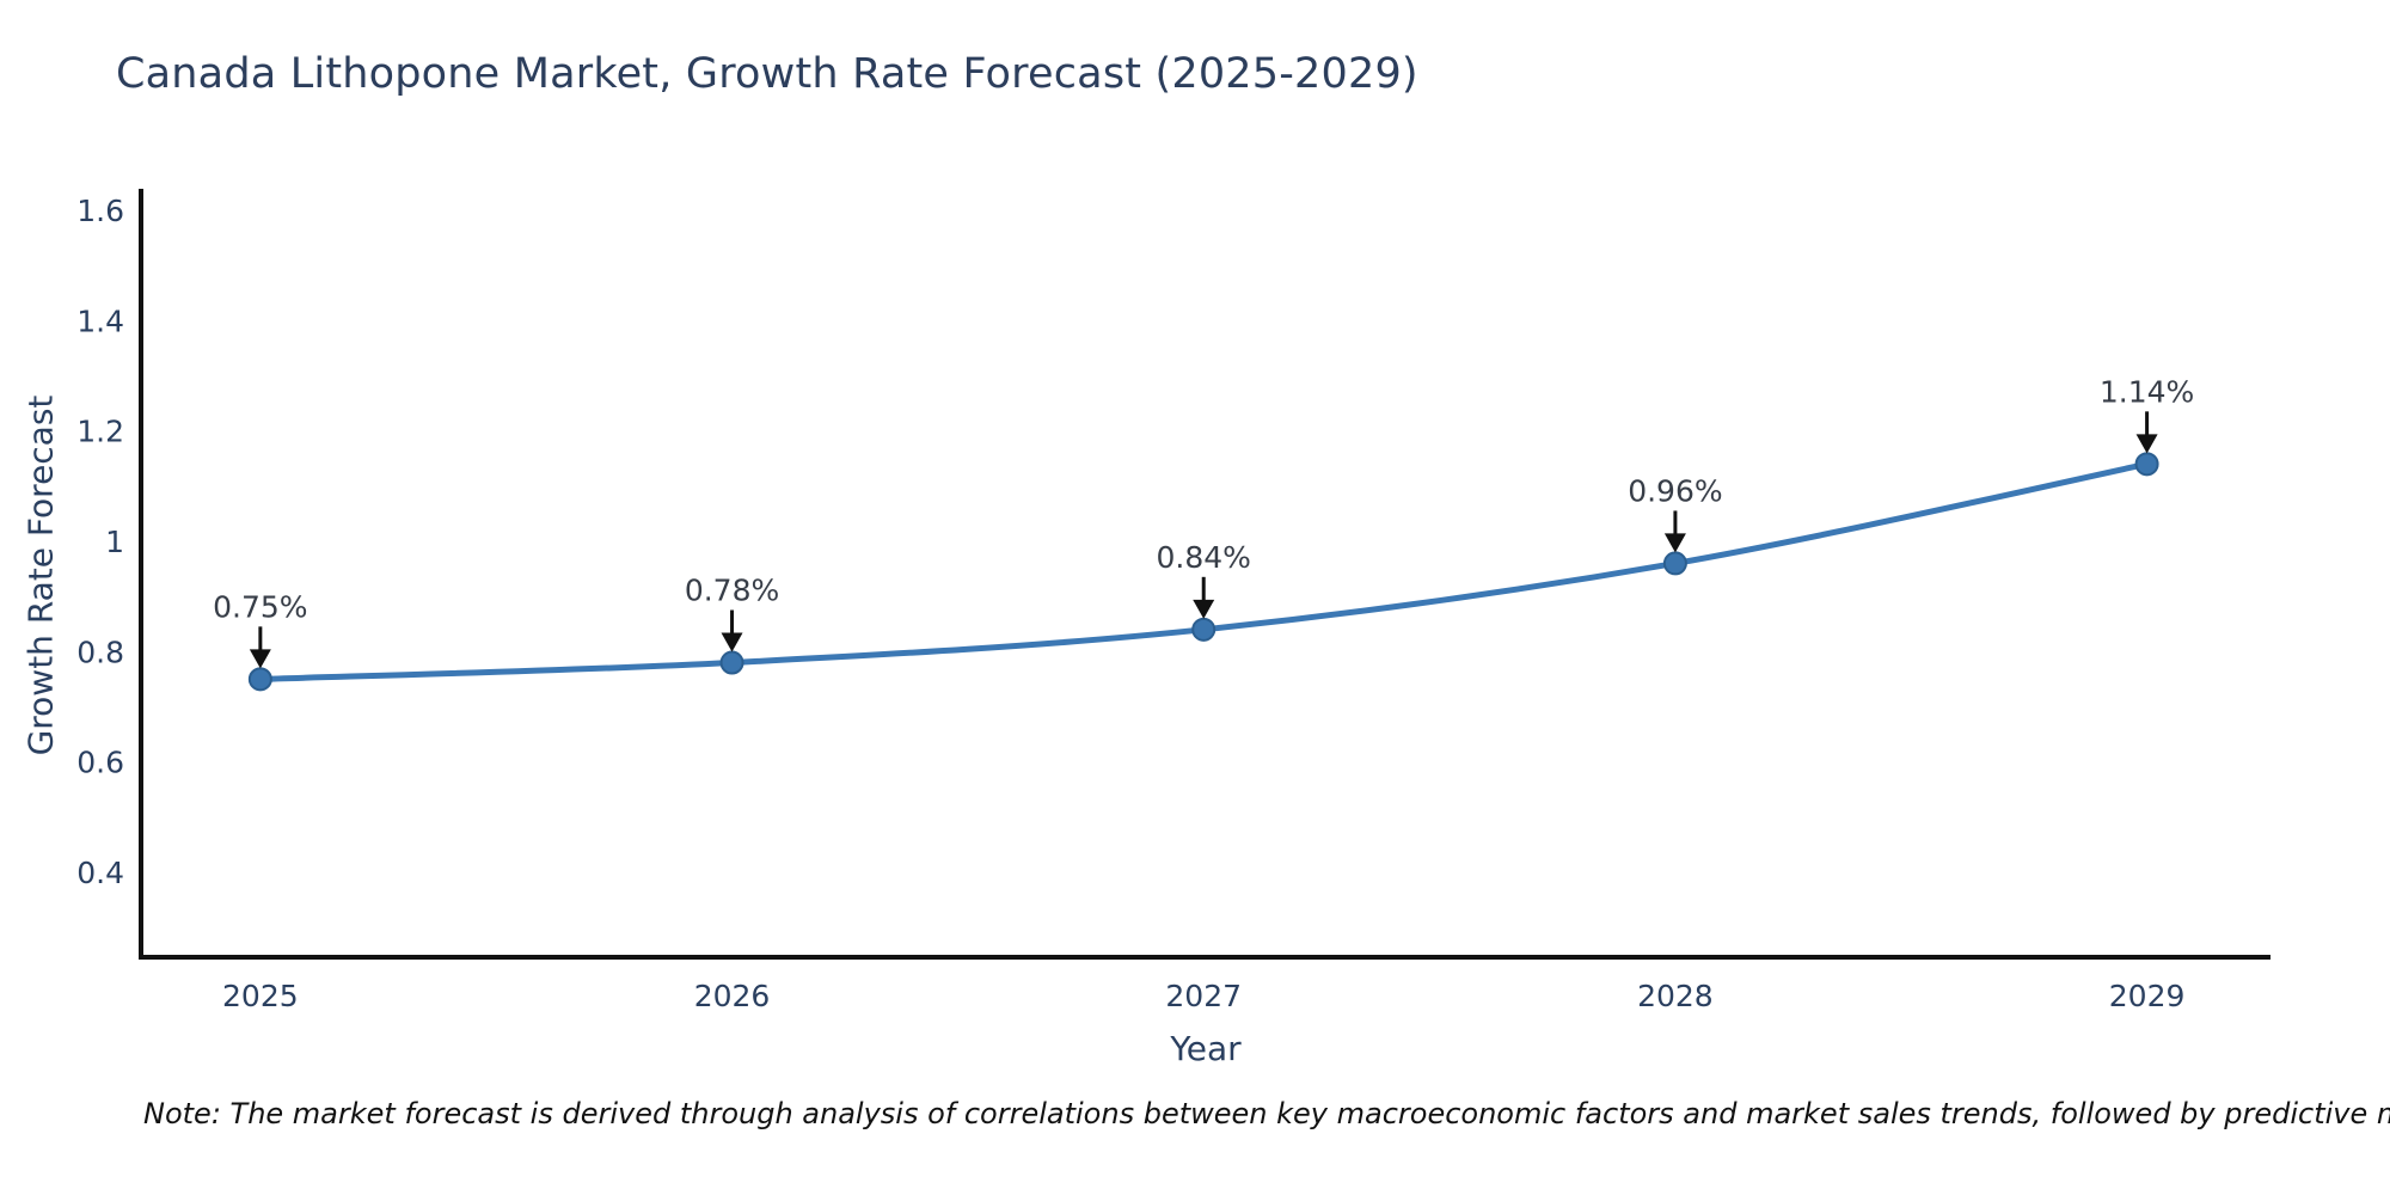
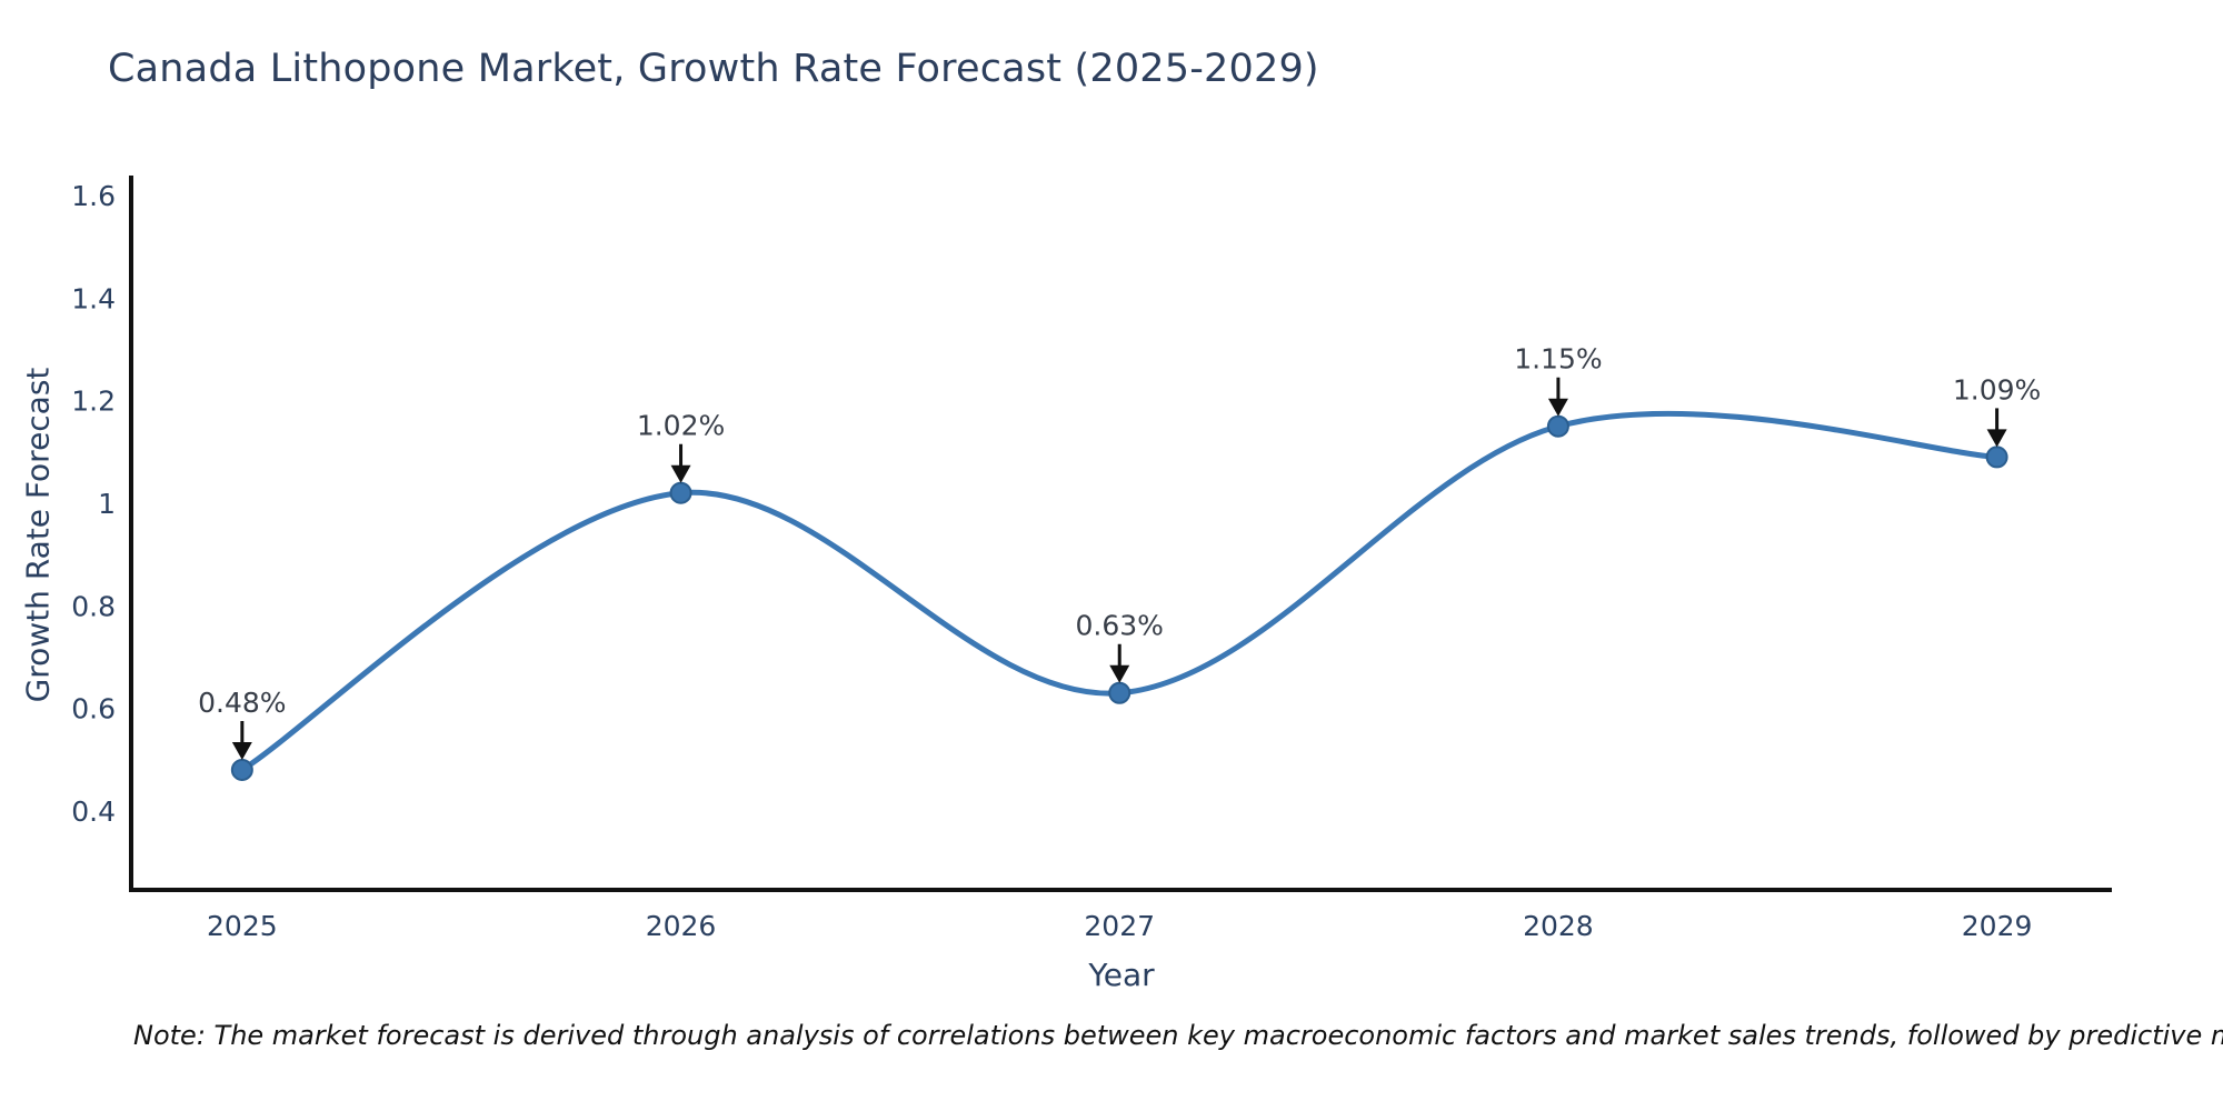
2025: 0.75% -> 0.48%
2026: 0.78% -> 1.02%
2027: 0.84% -> 0.63%
2028: 0.96% -> 1.15%
2029: 1.14% -> 1.09%
